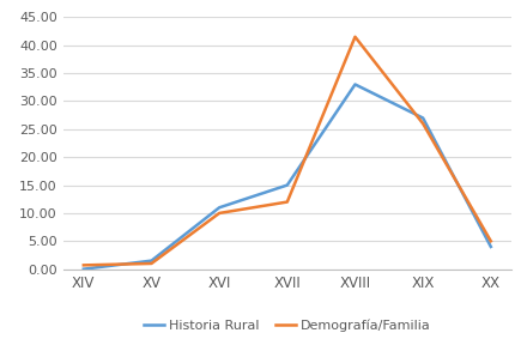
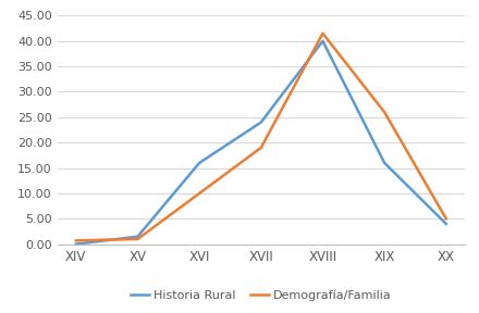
Historia Rural/XVI: 11.0 -> 16.0
Historia Rural/XVII: 15.0 -> 24.0
Demografía/Familia/XVII: 12.0 -> 19.0
Historia Rural/XVIII: 33.0 -> 40.0
Historia Rural/XIX: 27.0 -> 16.0
